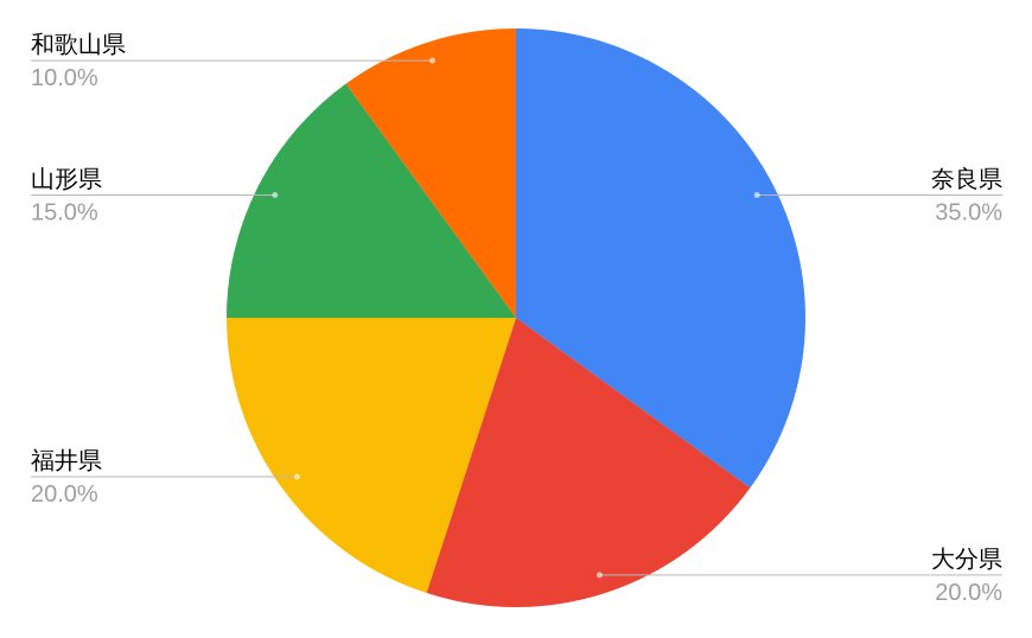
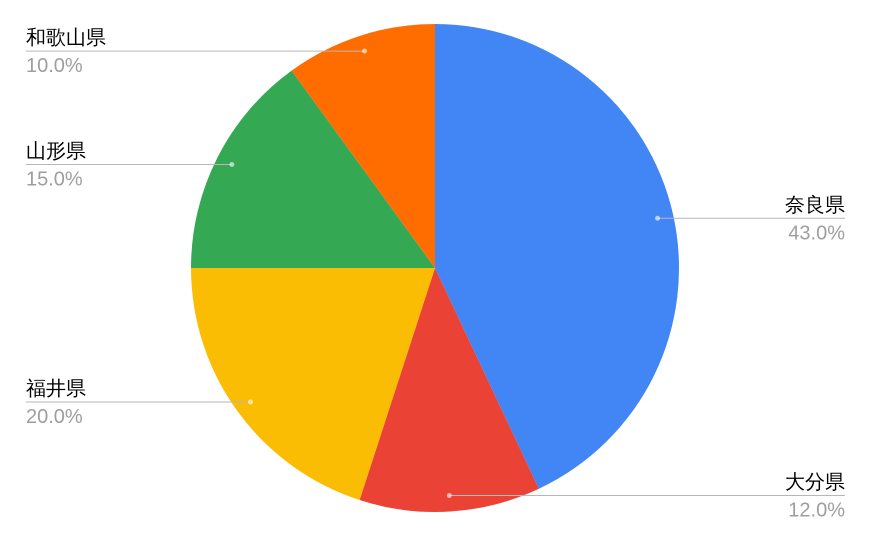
奈良県: 35.0% -> 43.0%
大分県: 20.0% -> 12.0%
